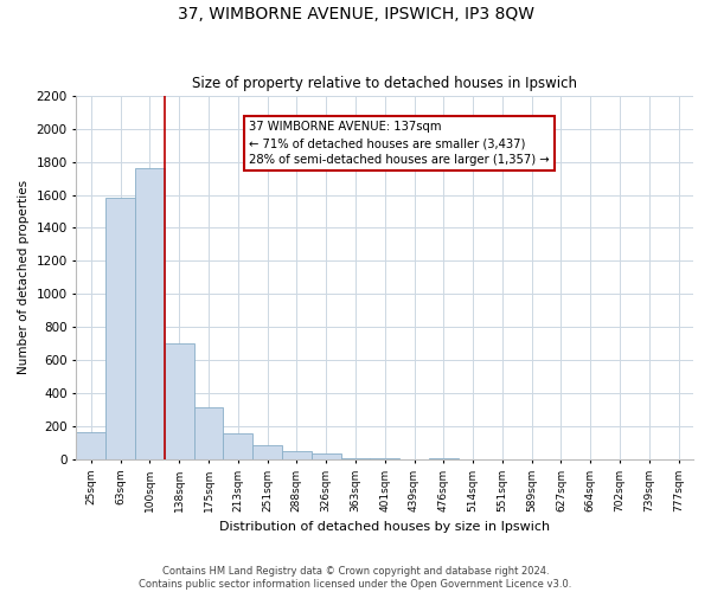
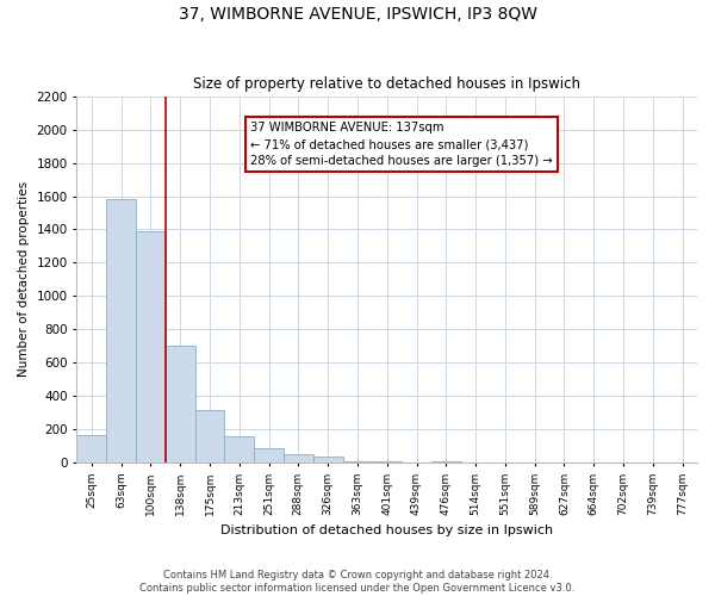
100sqm: 1760 -> 1390
